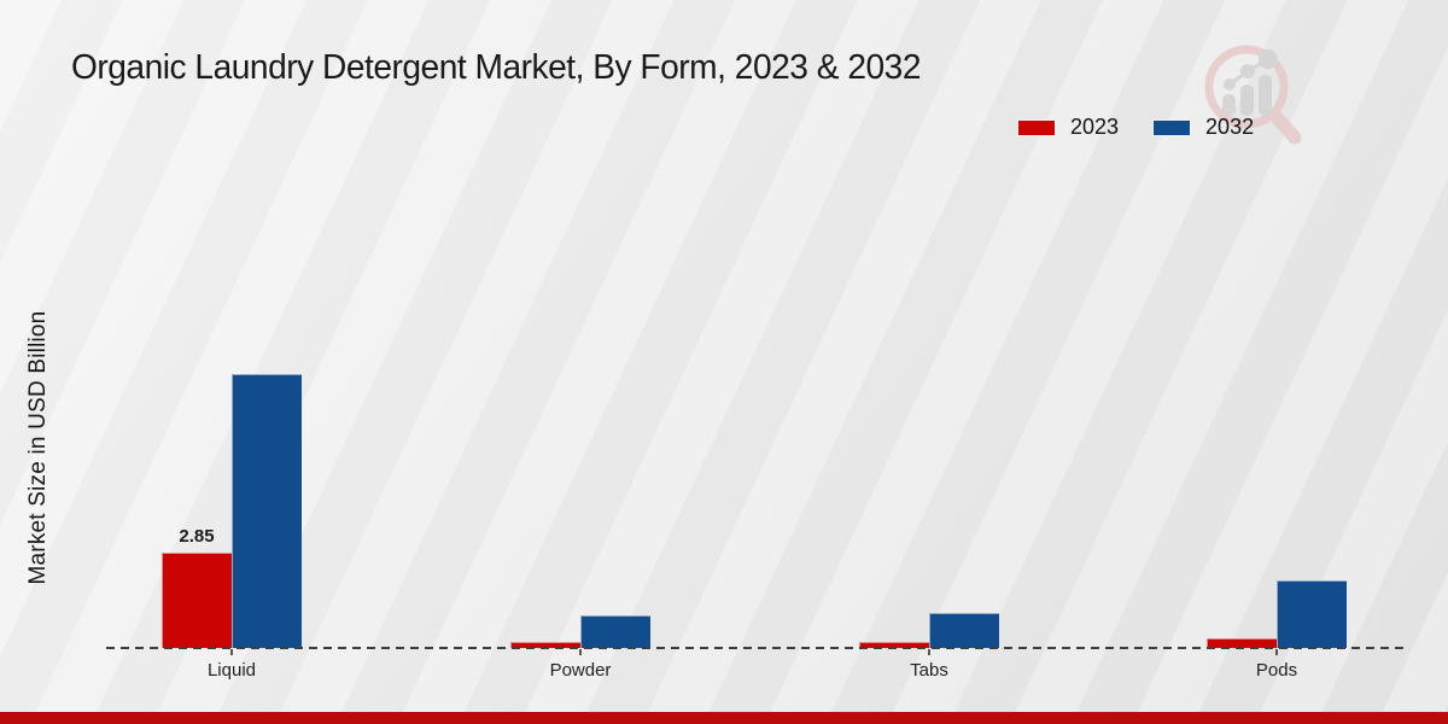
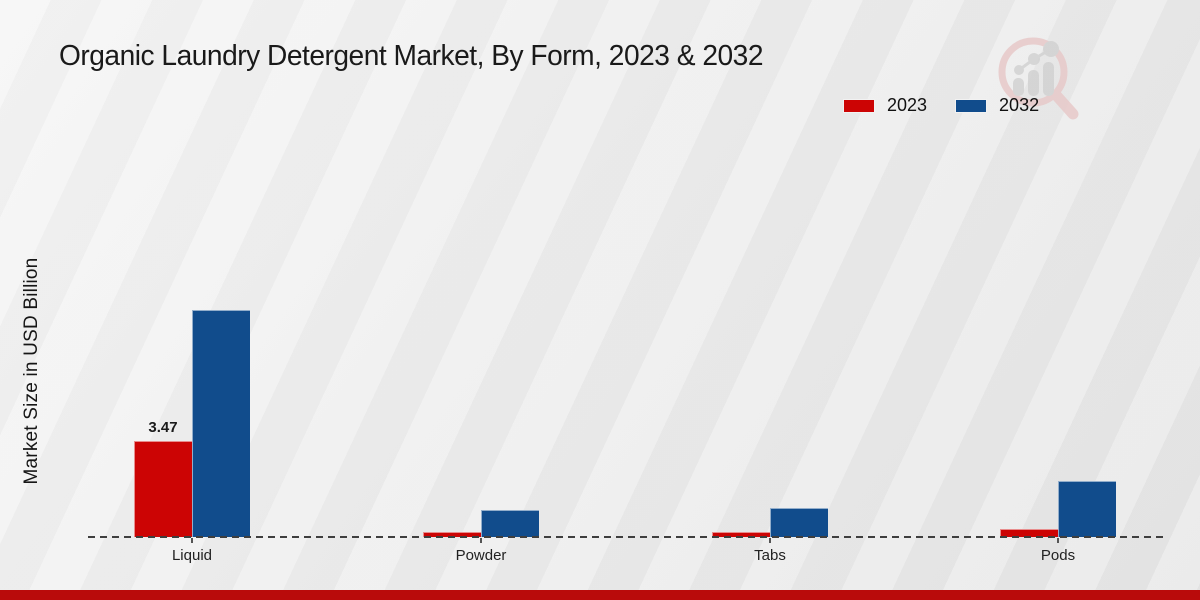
2023/Liquid: 2.85 -> 3.47
